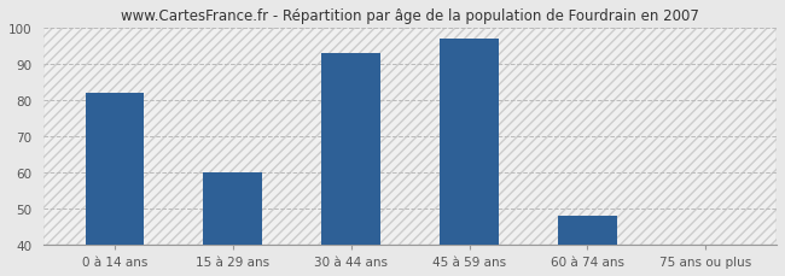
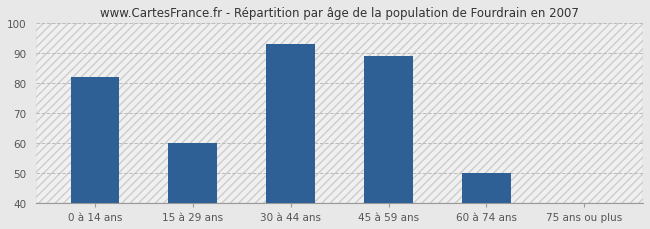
45 à 59 ans: 97 -> 89
60 à 74 ans: 48 -> 50
